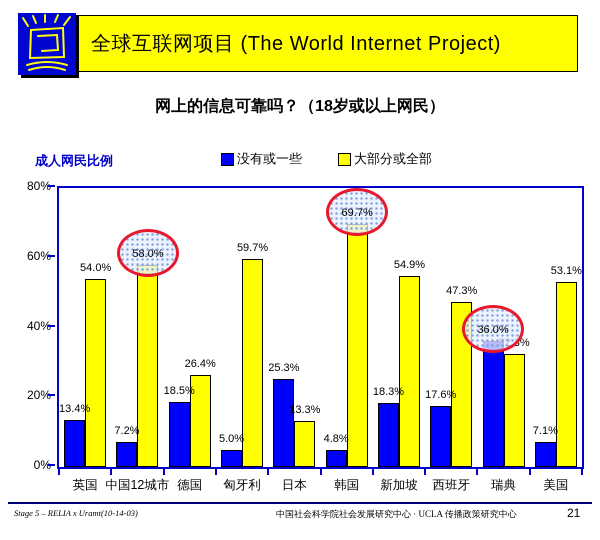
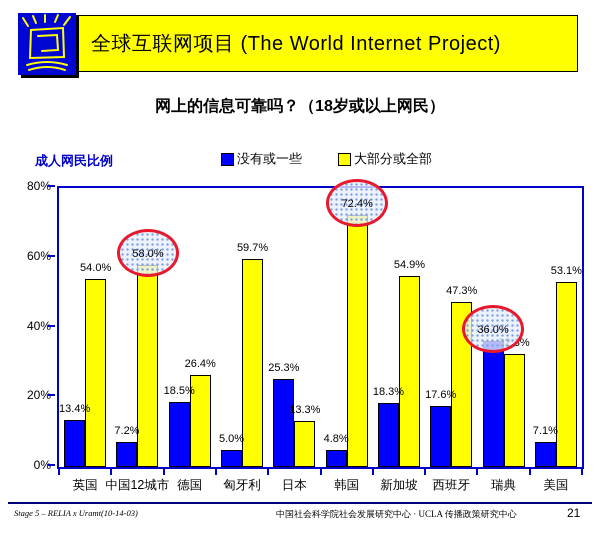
大部分或全部/韩国: 69.7% -> 72.4%
